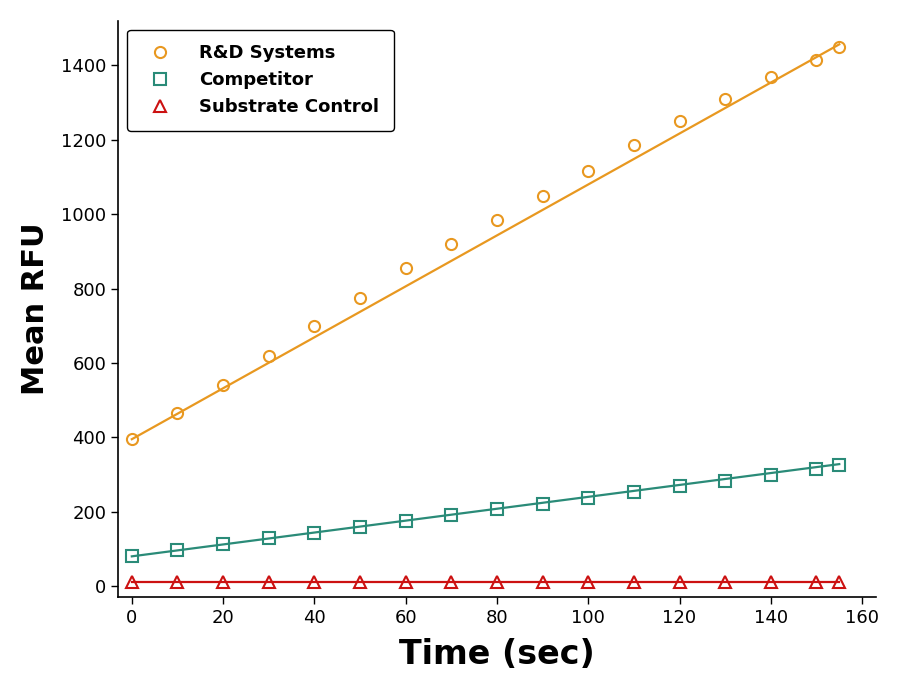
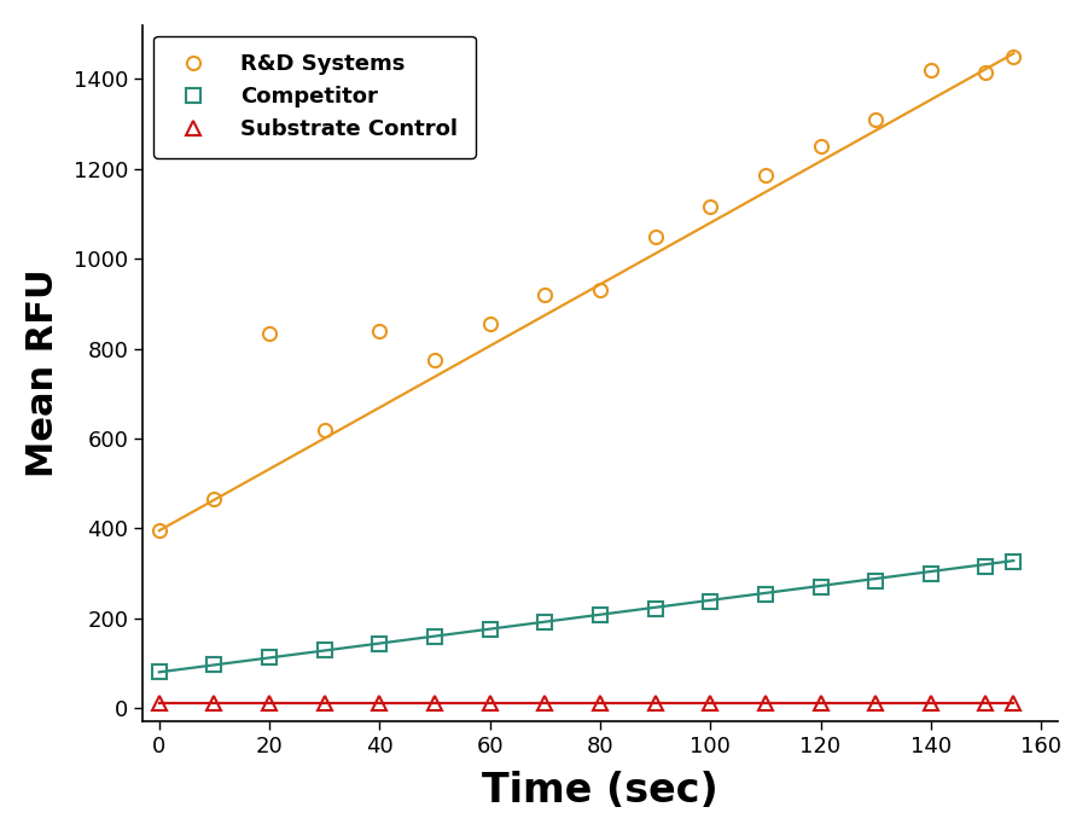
R&D Systems/20: 540 -> 835
R&D Systems/40: 700 -> 840
R&D Systems/80: 985 -> 930
R&D Systems/140: 1370 -> 1420
